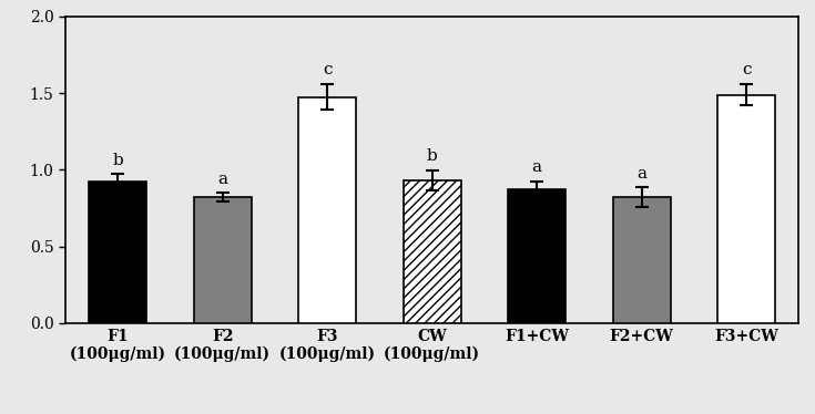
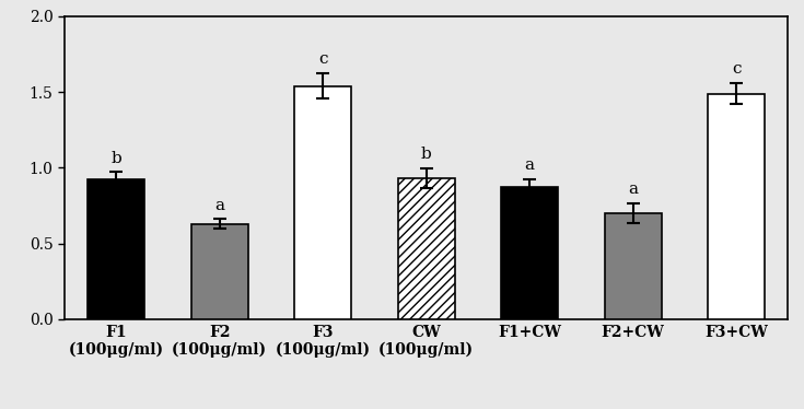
F2 (100μg/ml): 0.82 -> 0.63
F3 (100μg/ml): 1.48 -> 1.54
F2+CW: 0.82 -> 0.70
